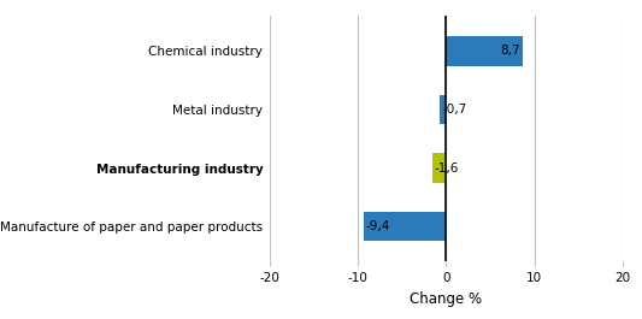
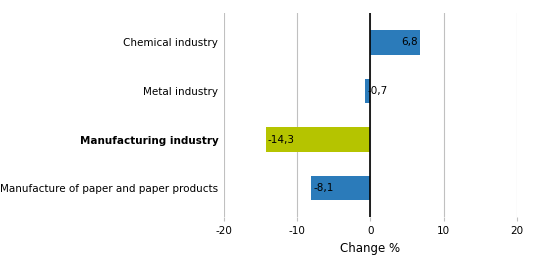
Chemical industry: 8,7 -> 6,8
Manufacturing industry: -1,6 -> -14,3
Manufacture of paper and paper products: -9,4 -> -8,1
